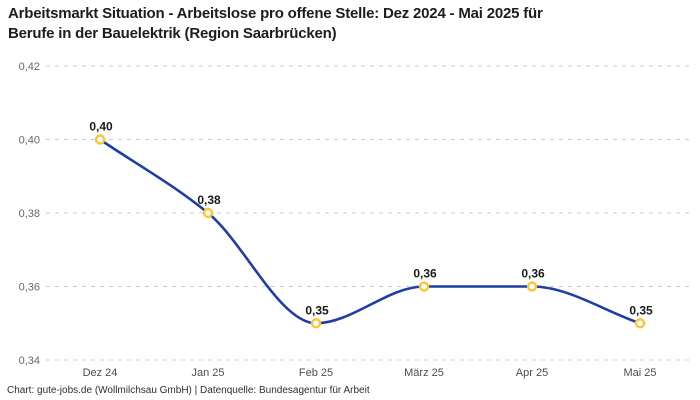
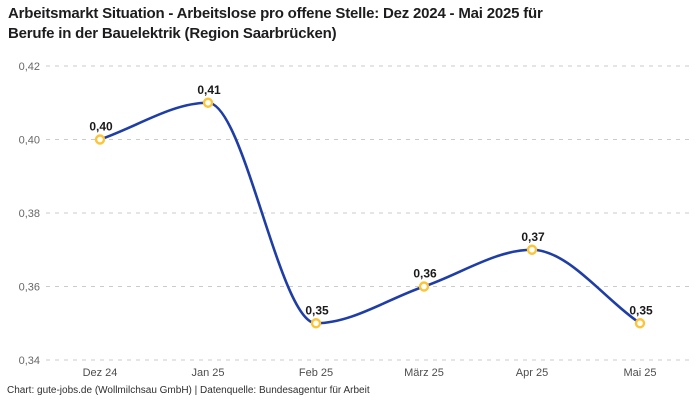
Jan 25: 0,38 -> 0,41
Apr 25: 0,36 -> 0,37
